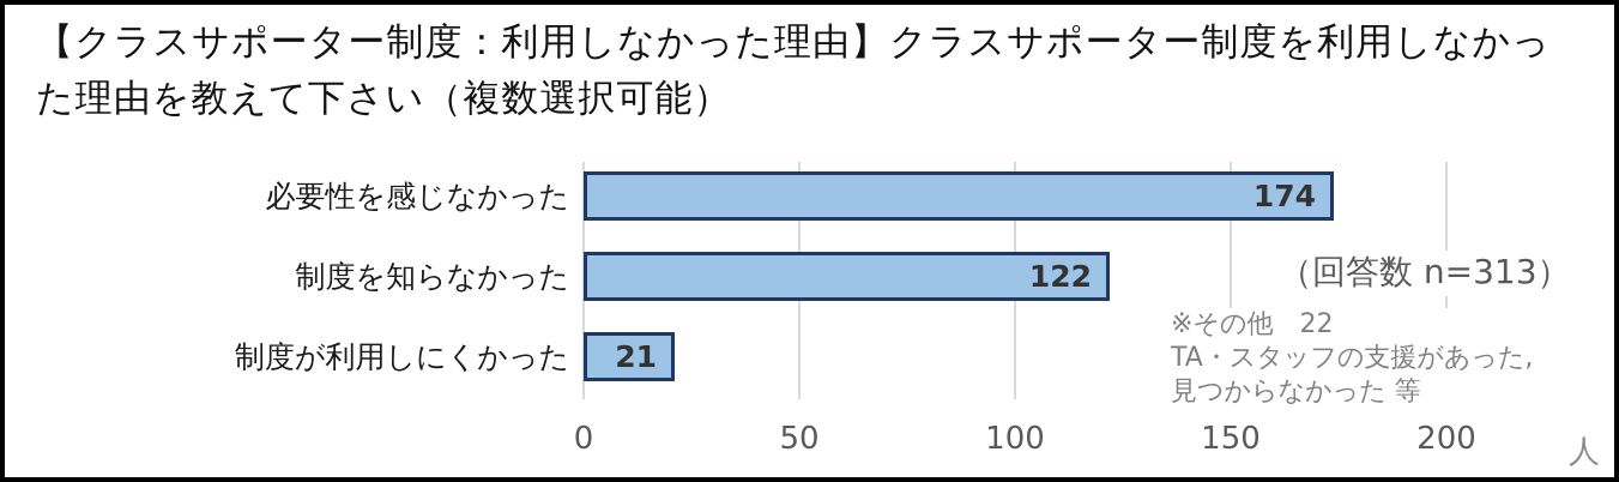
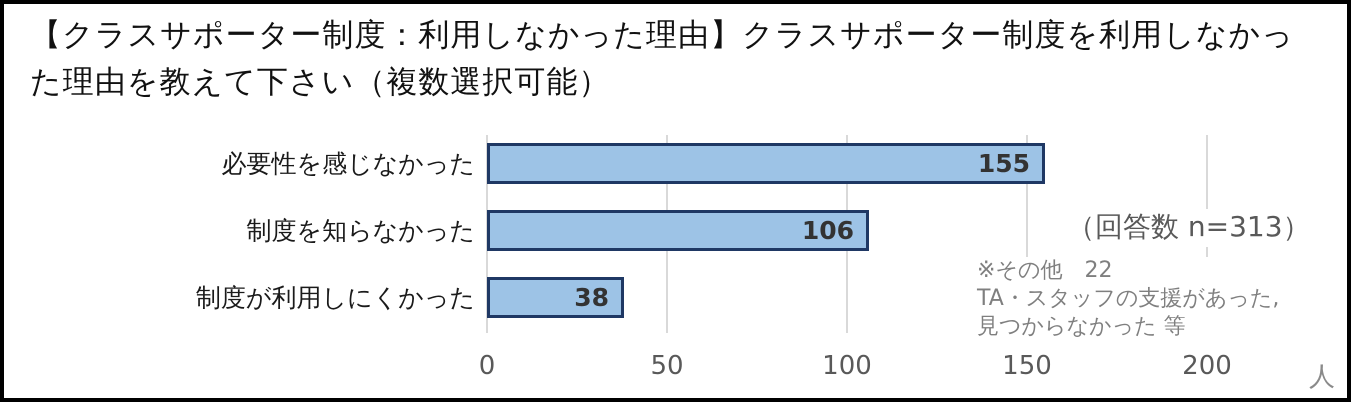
必要性を感じなかった: 174 -> 155
制度を知らなかった: 122 -> 106
制度が利用しにくかった: 21 -> 38
